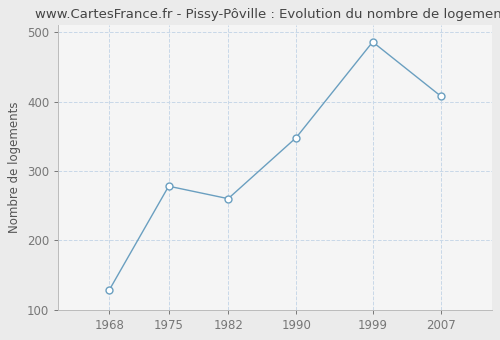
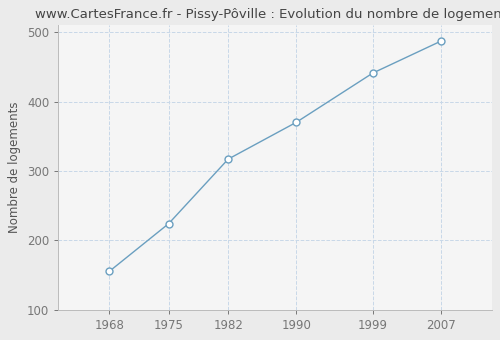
1968: 128 -> 155
1975: 278 -> 224
1982: 260 -> 317
1990: 348 -> 370
1999: 486 -> 441
2007: 408 -> 487
